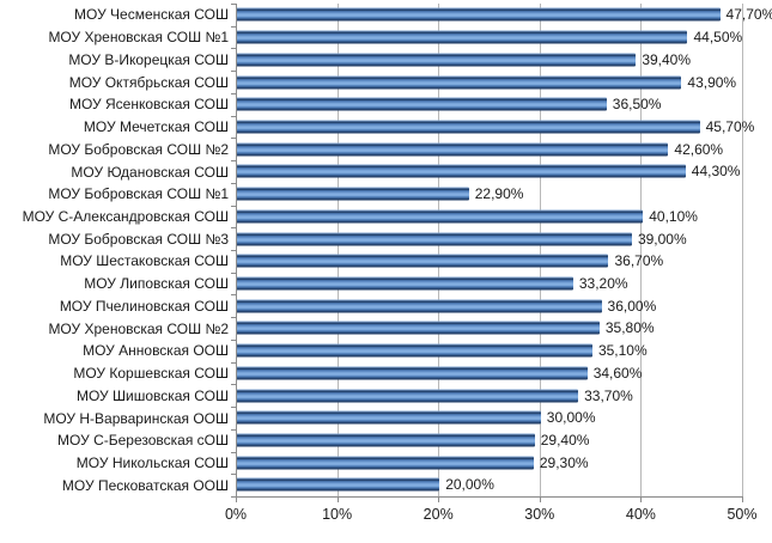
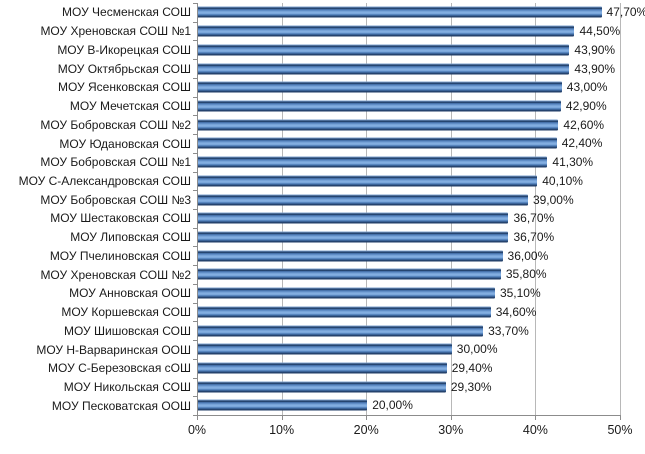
МОУ В-Икорецкая СОШ: 39,40% -> 43,90%
МОУ Ясенковская СОШ: 36,50% -> 43,00%
МОУ Мечетская СОШ: 45,70% -> 42,90%
МОУ Юдановская СОШ: 44,30% -> 42,40%
МОУ Бобровская СОШ №1: 22,90% -> 41,30%
МОУ Липовская СОШ: 33,20% -> 36,70%
